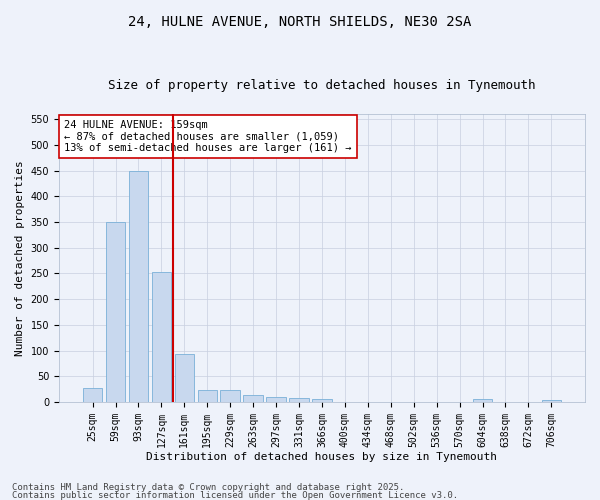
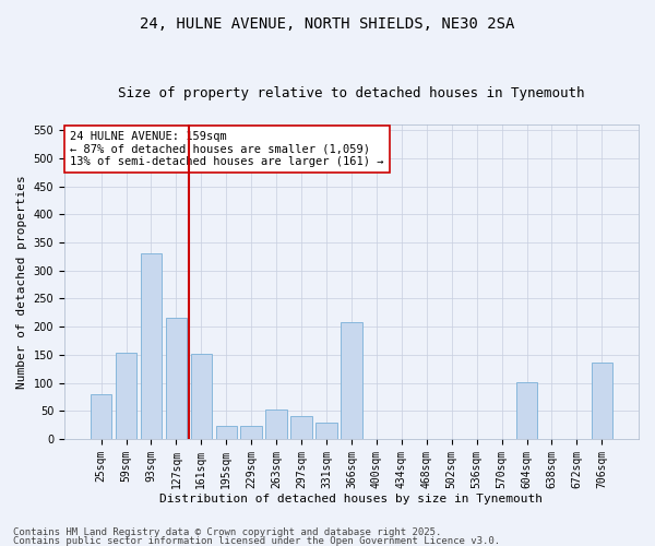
25sqm: 28 -> 80
59sqm: 350 -> 154
93sqm: 450 -> 330
127sqm: 253 -> 216
161sqm: 93 -> 152
263sqm: 14 -> 52
297sqm: 10 -> 40
331sqm: 8 -> 30
366sqm: 5 -> 208
604sqm: 5 -> 102
706sqm: 3 -> 136
